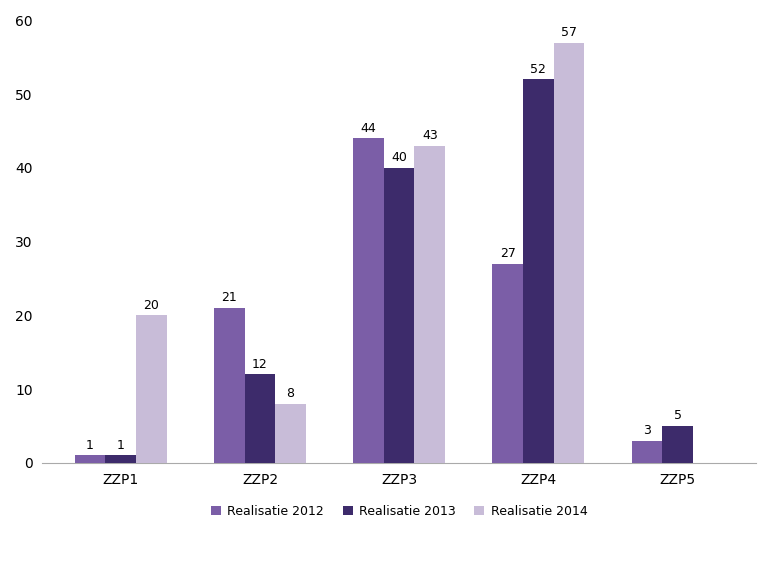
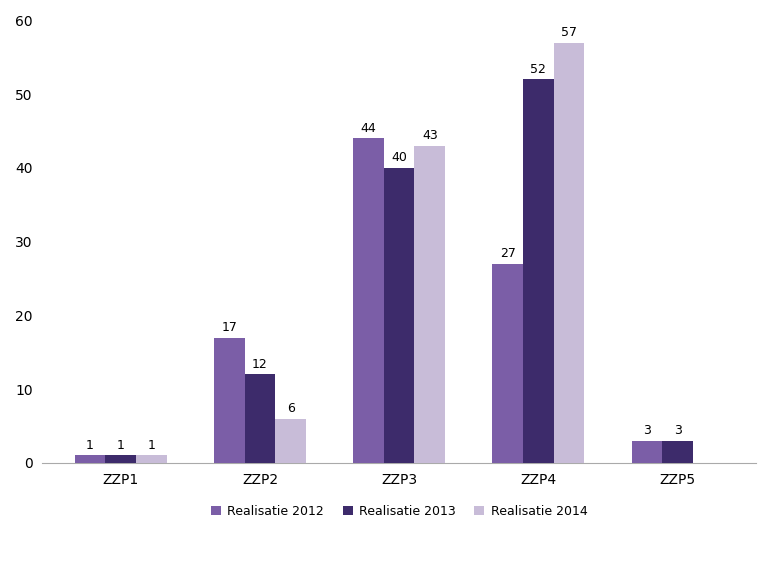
Realisatie 2014/ZZP1: 20 -> 1
Realisatie 2012/ZZP2: 21 -> 17
Realisatie 2014/ZZP2: 8 -> 6
Realisatie 2013/ZZP5: 5 -> 3
